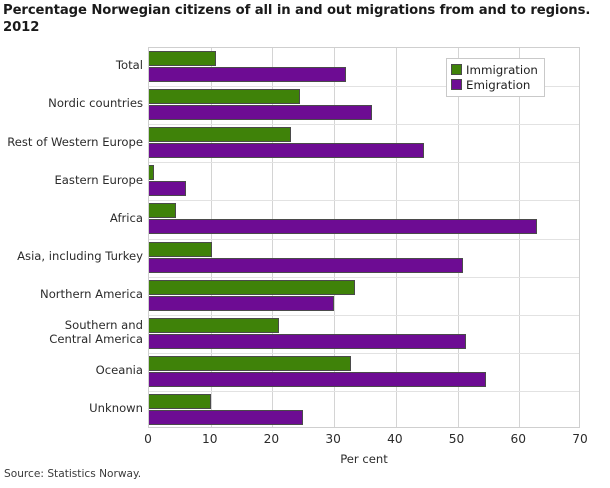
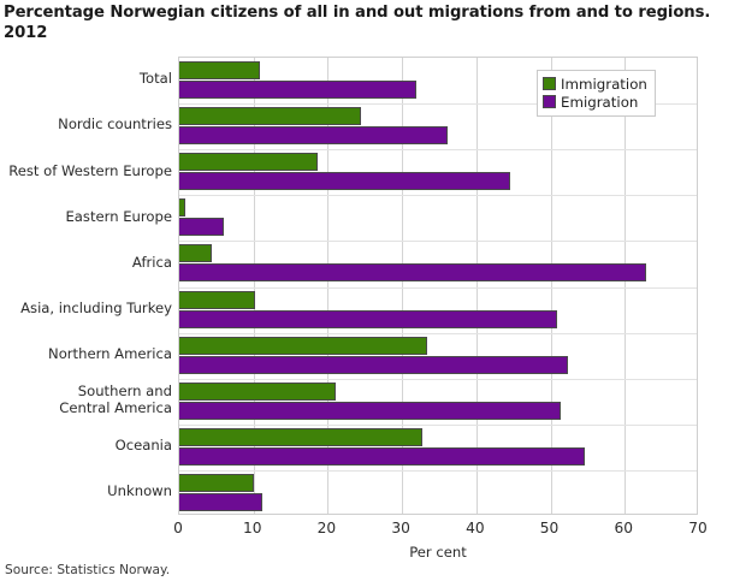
Immigration/Rest of Western Europe: 23 -> 19
Emigration/Northern America: 30 -> 52
Emigration/Unknown: 25 -> 11
